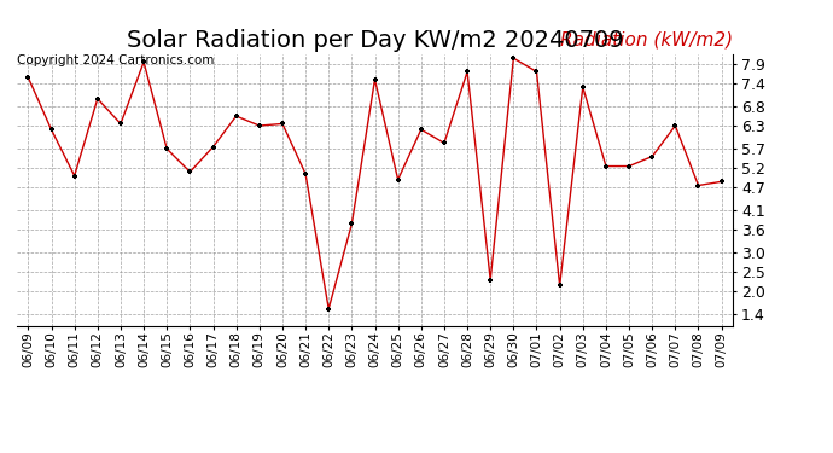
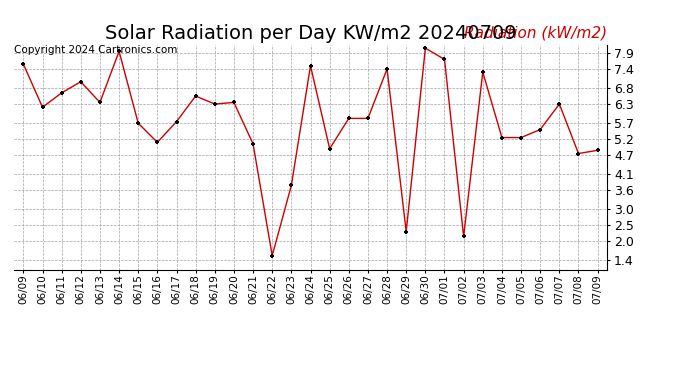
06/11: 5.00 -> 6.65
06/26: 6.20 -> 5.85
06/28: 7.70 -> 7.40
